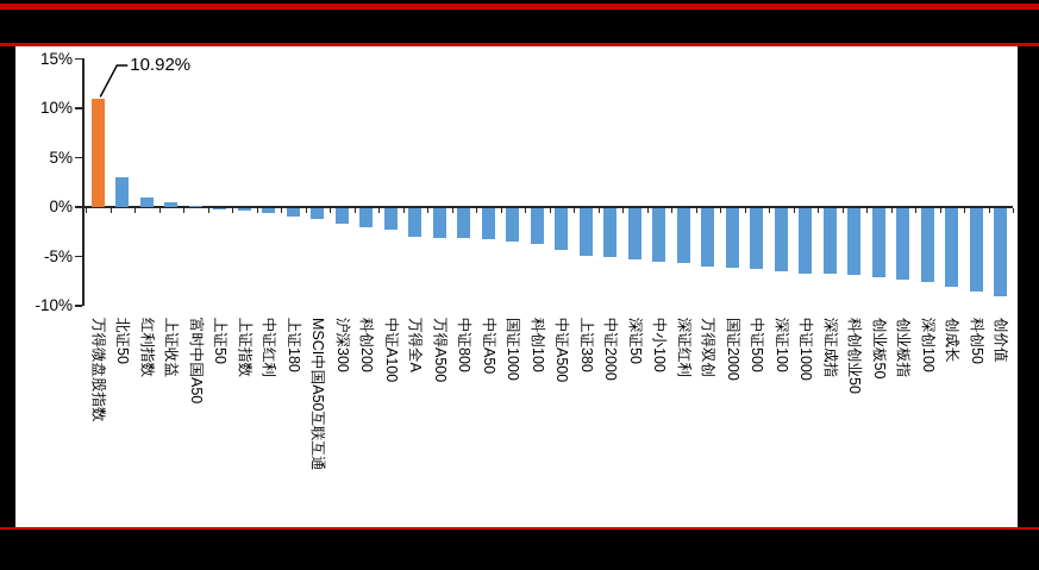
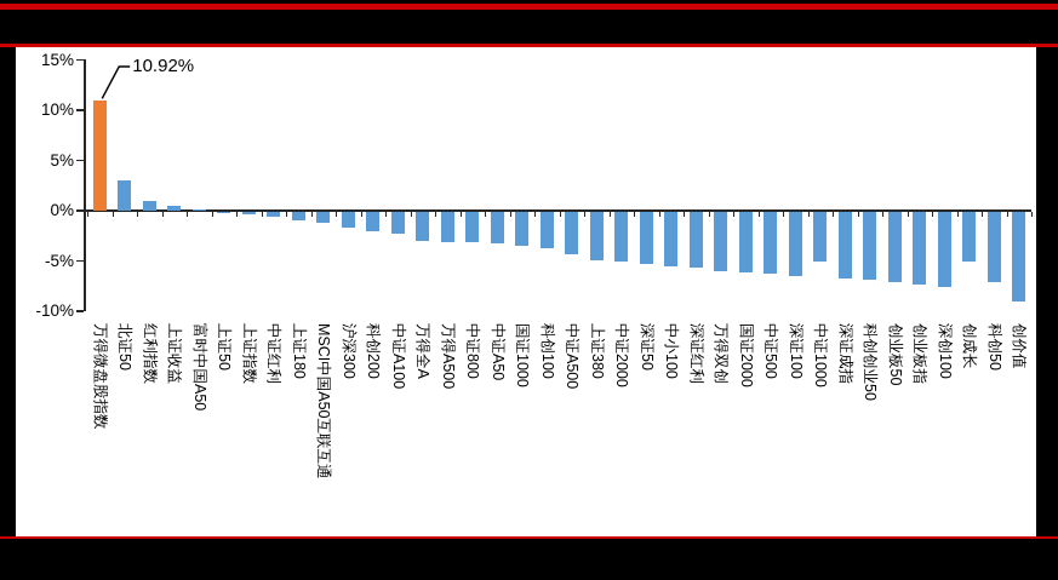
中证1000: -7% -> -5%
创成长: -8% -> -5%
科创50: -8% -> -7%
